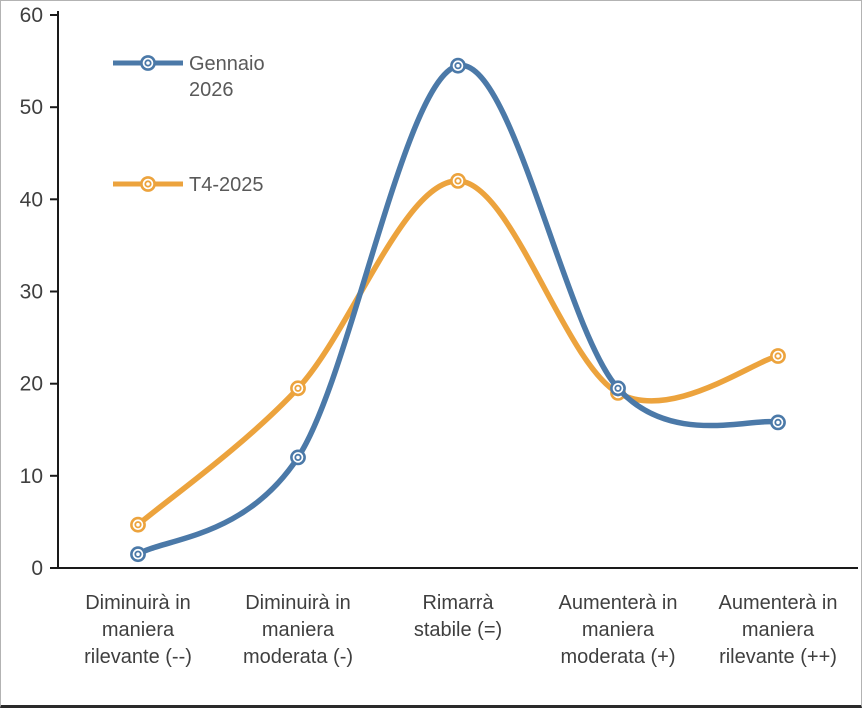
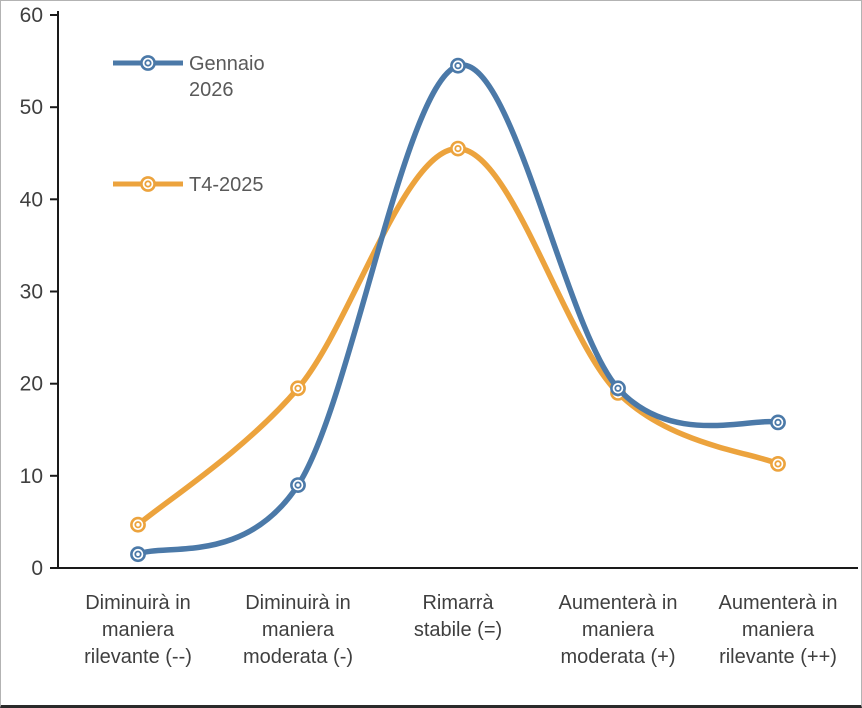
Gennaio 2026/Diminuirà in maniera moderata (-): 12 -> 9
T4-2025/Rimarrà stabile (=): 42 -> 46
T4-2025/Aumenterà in maniera rilevante (++): 23 -> 11
